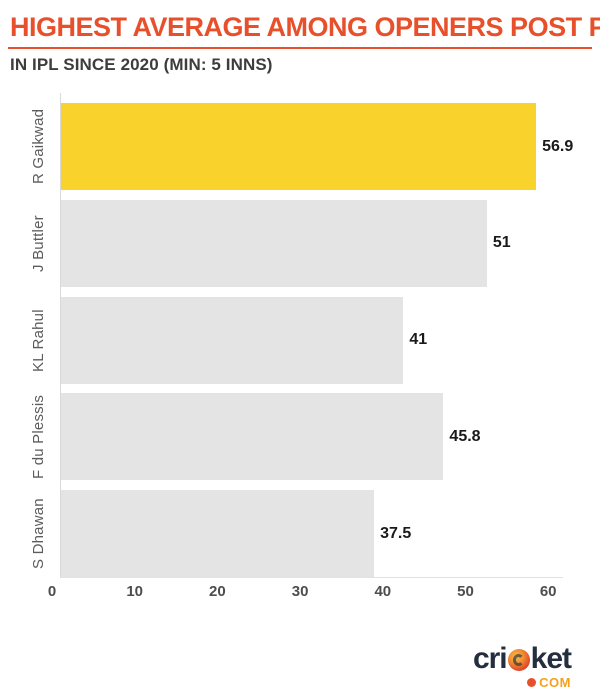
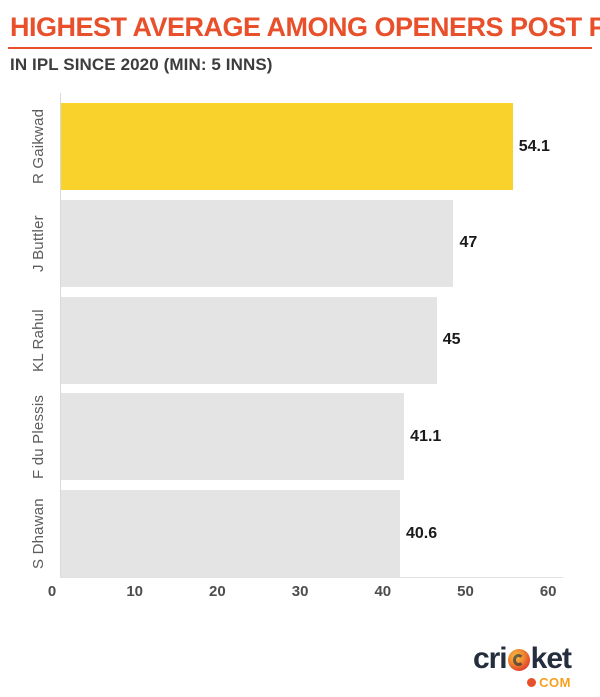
R Gaikwad: 56.9 -> 54.1
J Buttler: 51 -> 47
KL Rahul: 41 -> 45
F du Plessis: 45.8 -> 41.1
S Dhawan: 37.5 -> 40.6
